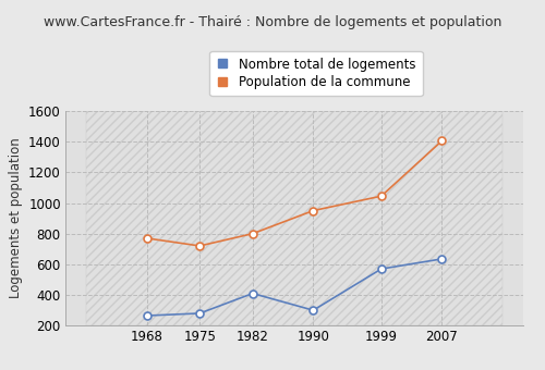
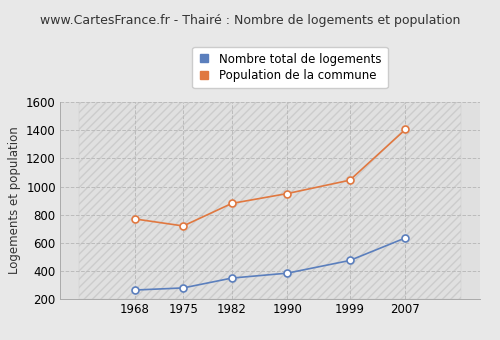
Nombre total de logements/1982: 410 -> 350
Population de la commune/1982: 800 -> 880
Nombre total de logements/1990: 300 -> 380
Nombre total de logements/1999: 570 -> 480
